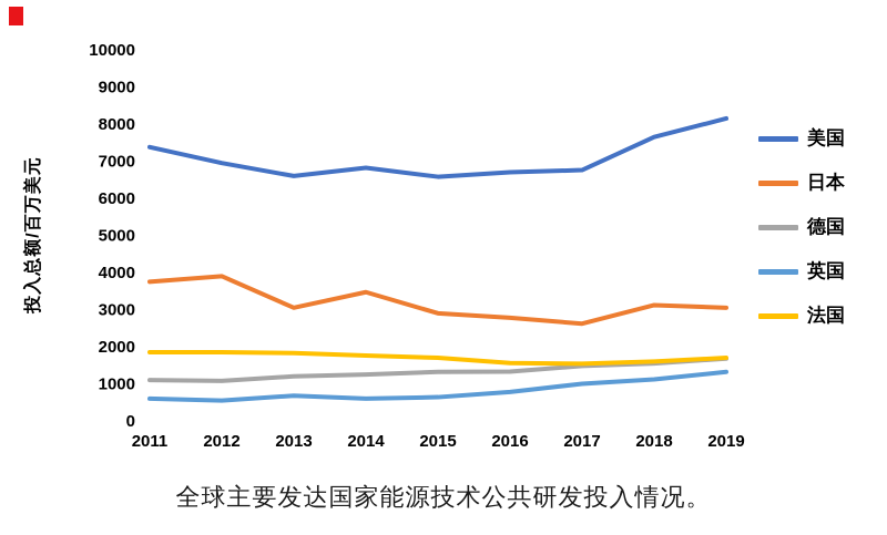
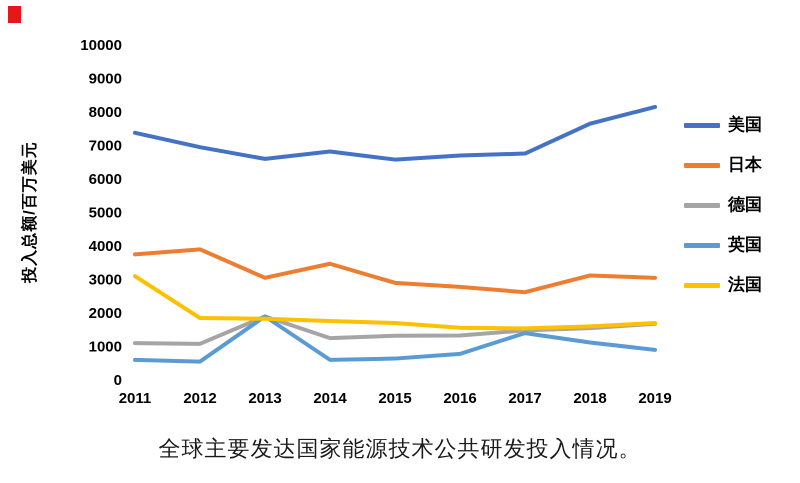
法国/2011: 1800 -> 3100
德国/2013: 1200 -> 1900
英国/2013: 700 -> 1900
英国/2017: 1000 -> 1400
英国/2019: 1300 -> 900
